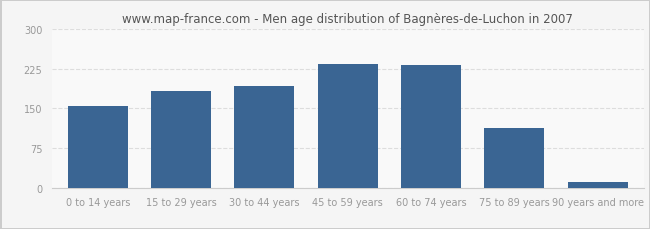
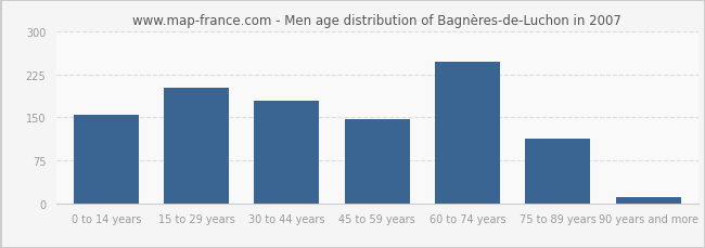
15 to 29 years: 182 -> 202
30 to 44 years: 193 -> 178
45 to 59 years: 233 -> 146
60 to 74 years: 231 -> 246
